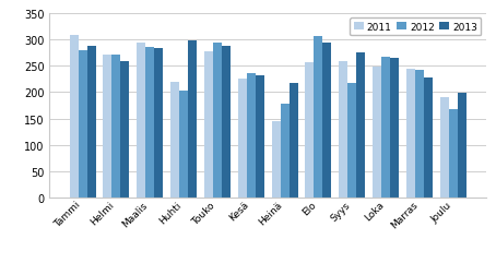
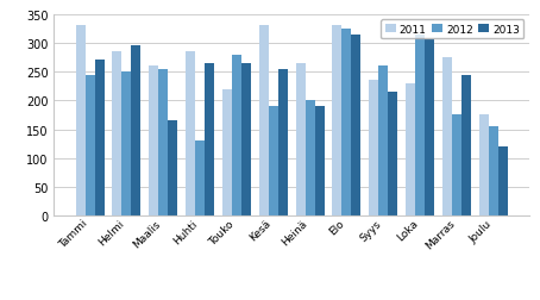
2011/Tammi: 308 -> 330
2012/Tammi: 280 -> 245
2013/Tammi: 288 -> 270
2011/Helmi: 270 -> 285
2012/Helmi: 270 -> 250
2013/Helmi: 258 -> 295
2011/Maalis: 293 -> 260
2012/Maalis: 285 -> 255
2013/Maalis: 283 -> 165
2011/Huhti: 220 -> 285
2012/Huhti: 203 -> 130
2013/Huhti: 298 -> 265
2011/Touko: 278 -> 220
2012/Touko: 293 -> 280
2013/Touko: 287 -> 265
2011/Kesä: 225 -> 330
2012/Kesä: 235 -> 190
2013/Kesä: 232 -> 255
2011/Heinä: 144 -> 265
2012/Heinä: 178 -> 200
2013/Heinä: 217 -> 190
2011/Elo: 257 -> 330
2012/Elo: 305 -> 325
2013/Elo: 293 -> 315
2011/Syys: 258 -> 235
2012/Syys: 218 -> 260
2013/Syys: 274 -> 215
2011/Loka: 249 -> 230
2012/Loka: 267 -> 315
2013/Loka: 265 -> 305
2011/Marras: 243 -> 275
2012/Marras: 242 -> 175
2013/Marras: 228 -> 245
2011/Joulu: 190 -> 175
2012/Joulu: 168 -> 155
2013/Joulu: 199 -> 120
